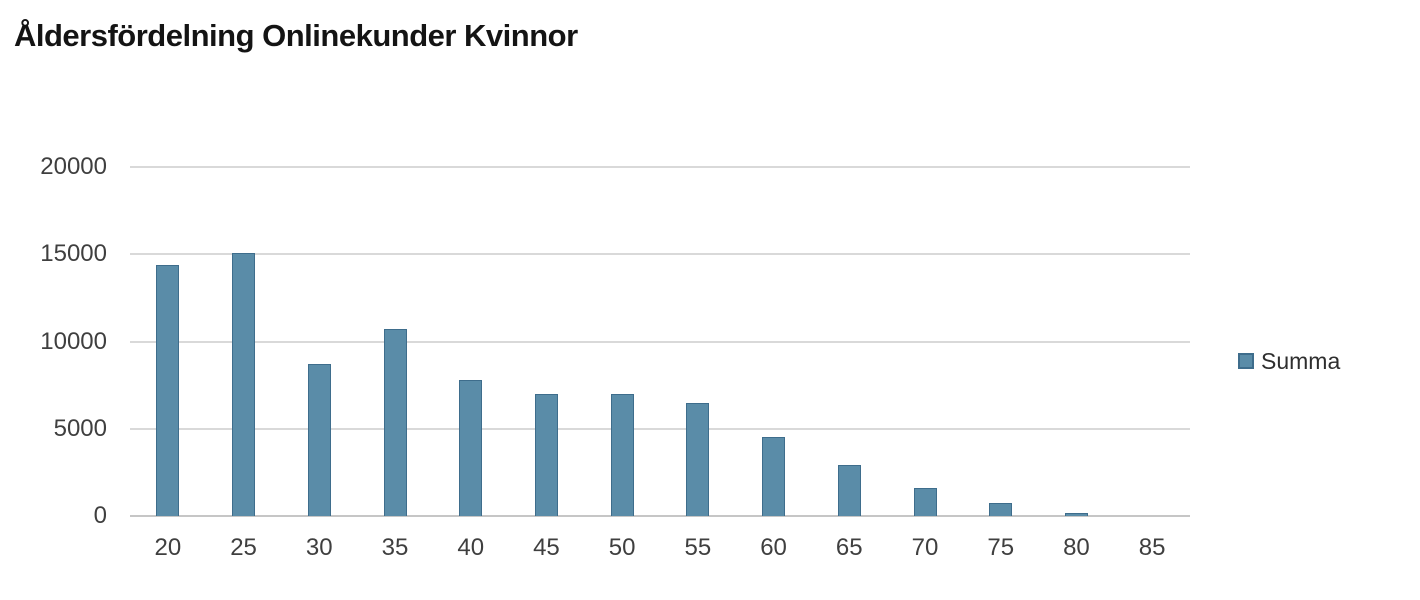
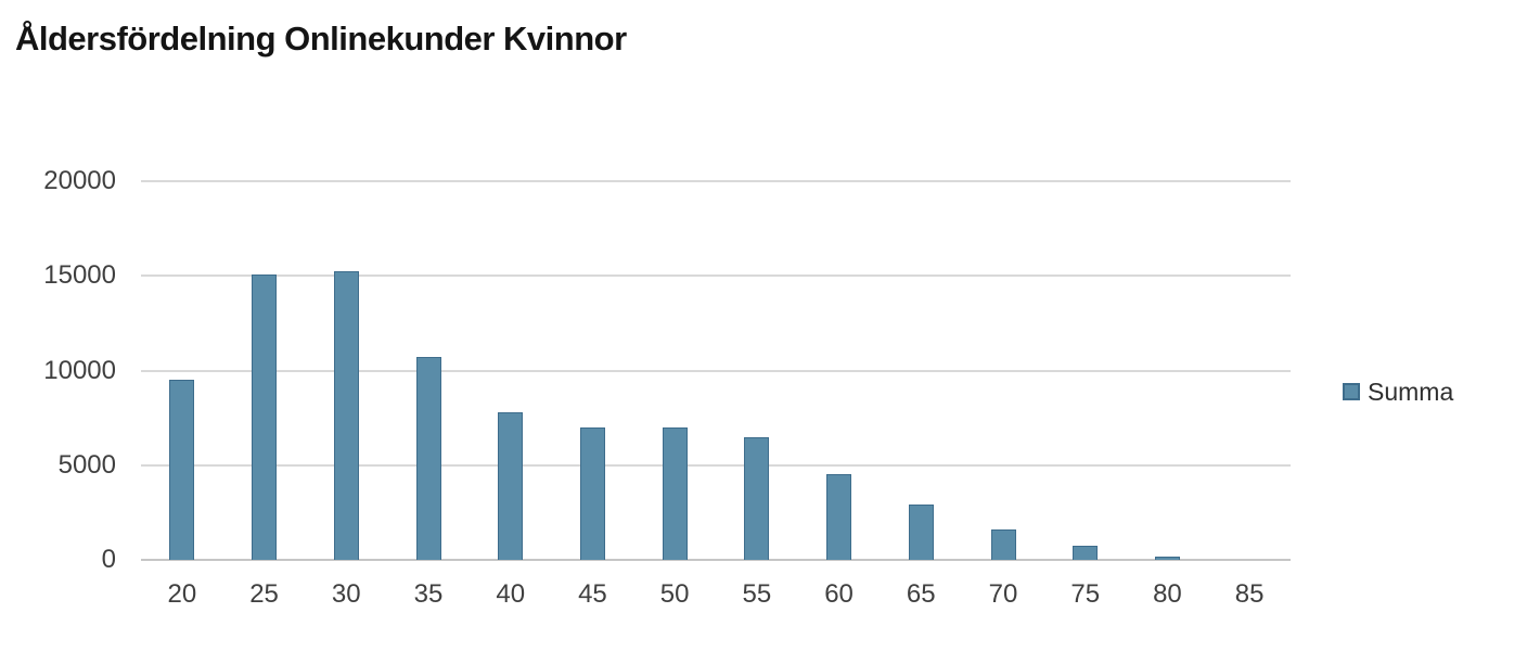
20: 14400 -> 9500
30: 8700 -> 15200
